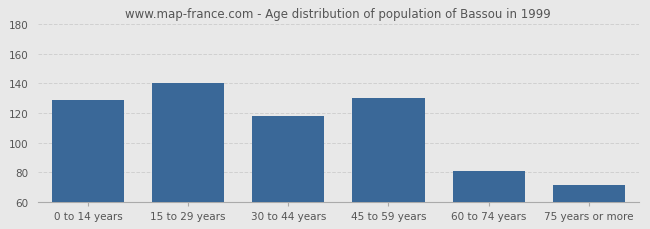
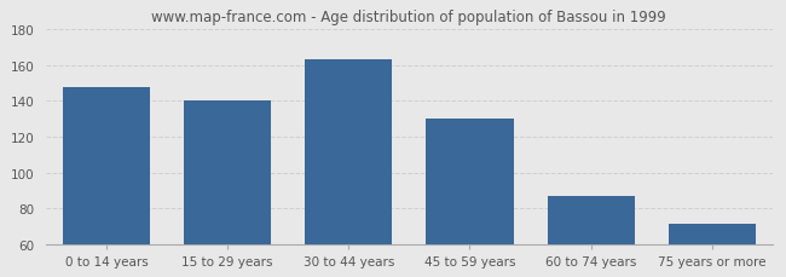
0 to 14 years: 129 -> 148
30 to 44 years: 118 -> 163
60 to 74 years: 81 -> 87
